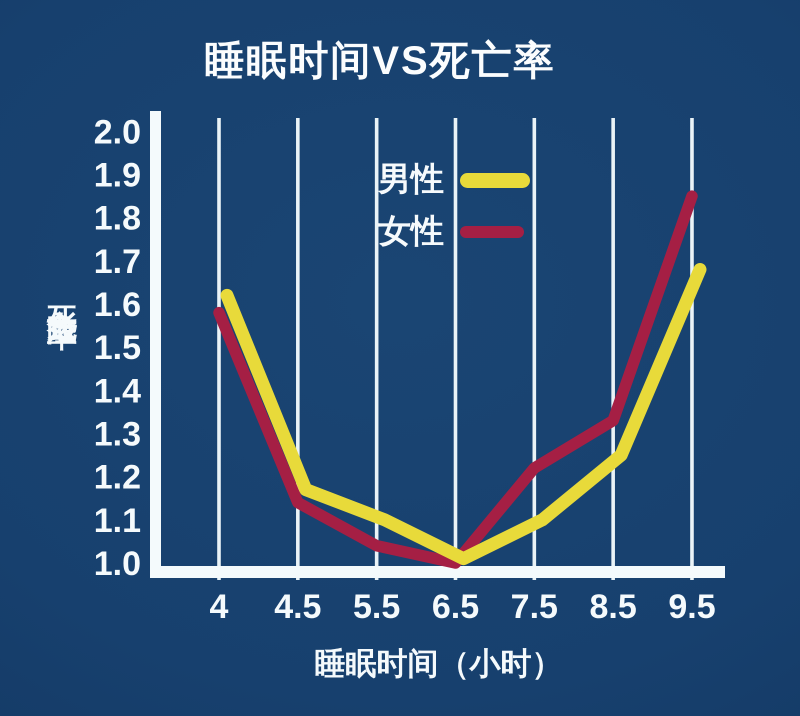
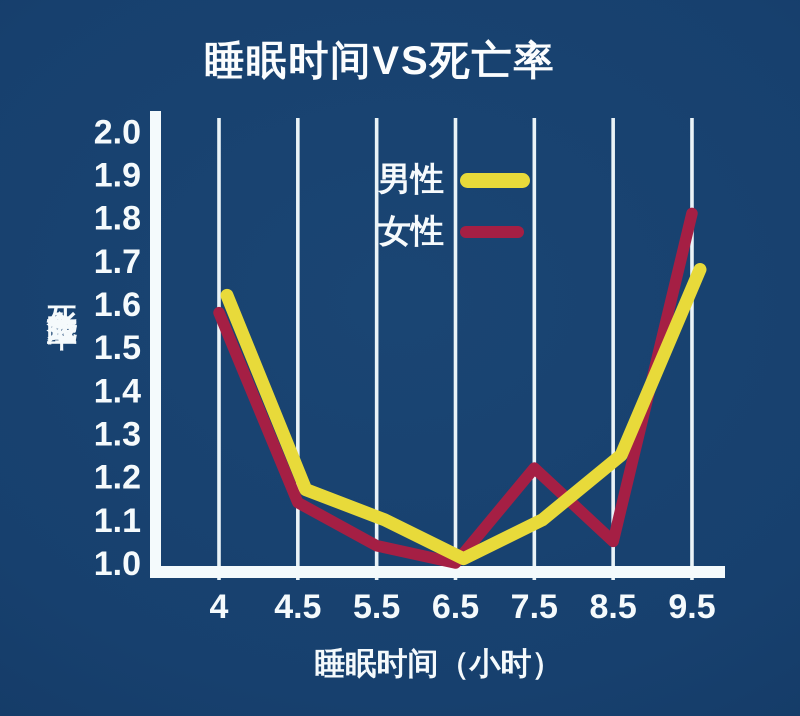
女性/8.5: 1.33 -> 1.05
女性/9.5: 1.85 -> 1.81
